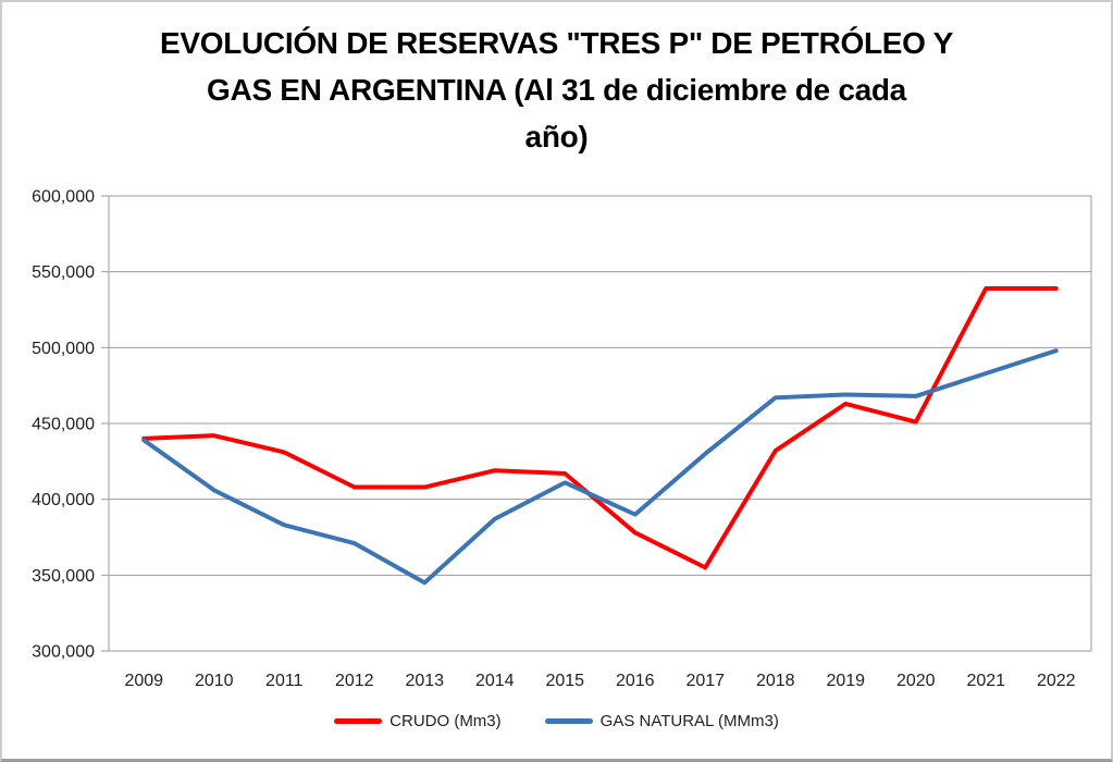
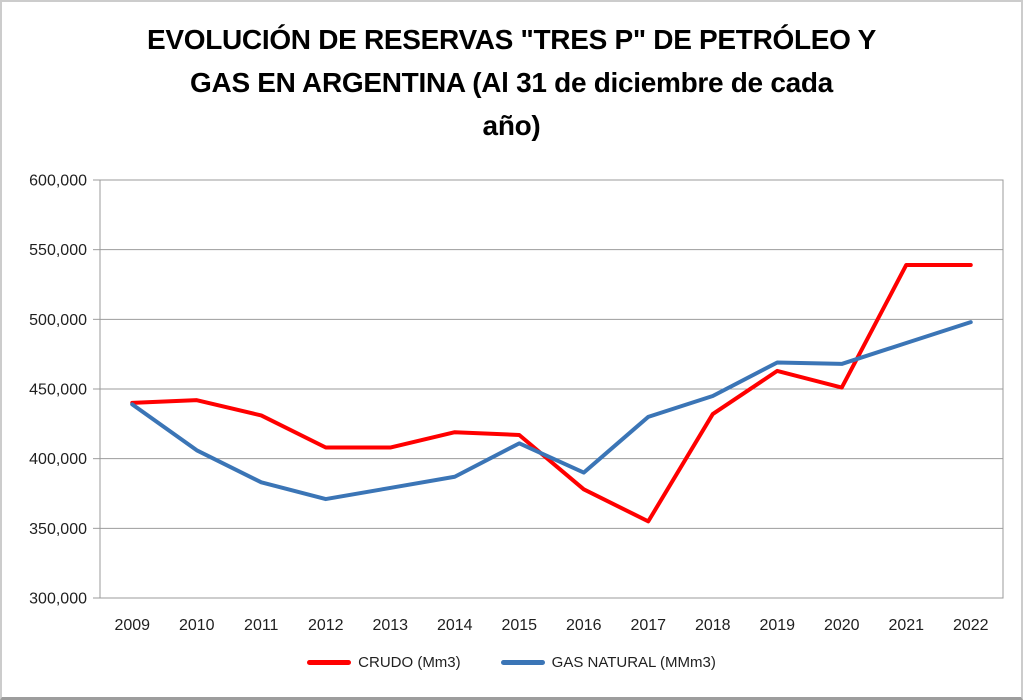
GAS NATURAL (MMm3)/2013: 345000 -> 379000
GAS NATURAL (MMm3)/2018: 467000 -> 445000
